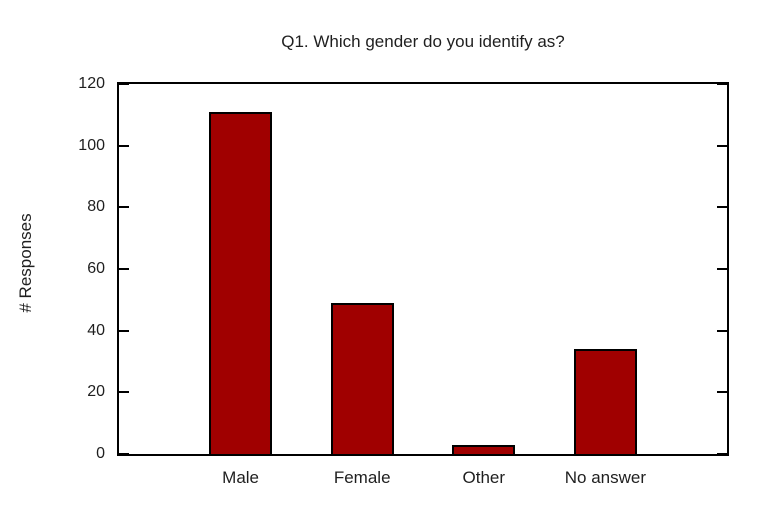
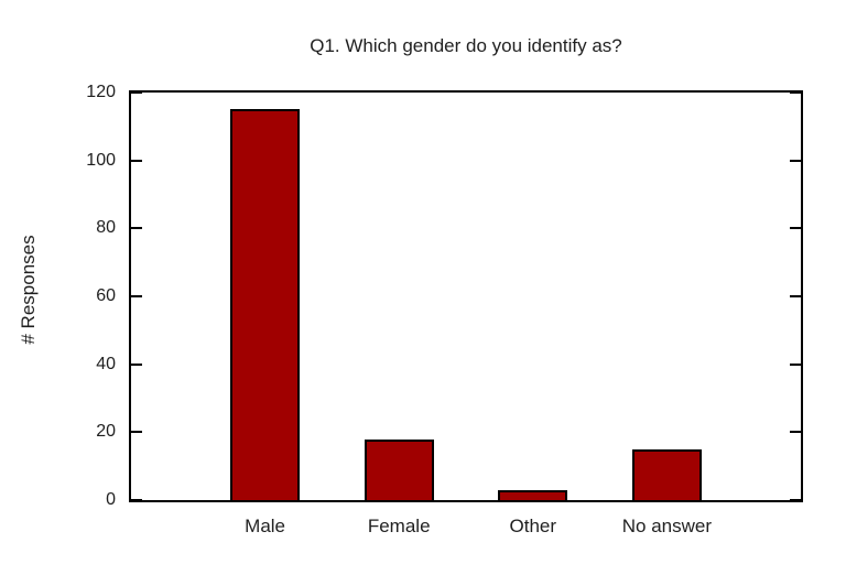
Male: 111 -> 115
Female: 49 -> 18
No answer: 34 -> 15
